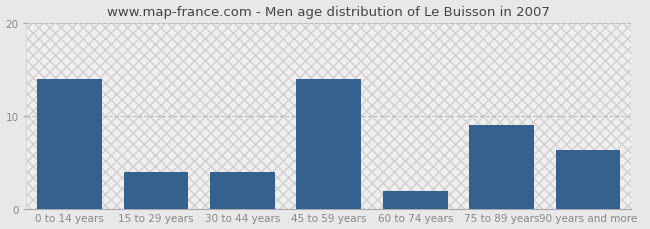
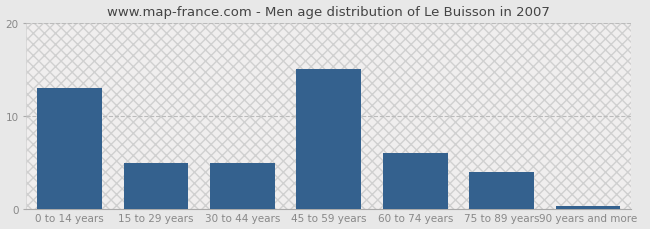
0 to 14 years: 14.0 -> 13.0
15 to 29 years: 4.0 -> 5.0
30 to 44 years: 4.0 -> 5.0
45 to 59 years: 14.0 -> 15.0
60 to 74 years: 2.0 -> 6.0
75 to 89 years: 9.0 -> 4.0
90 years and more: 6.4 -> 0.3
